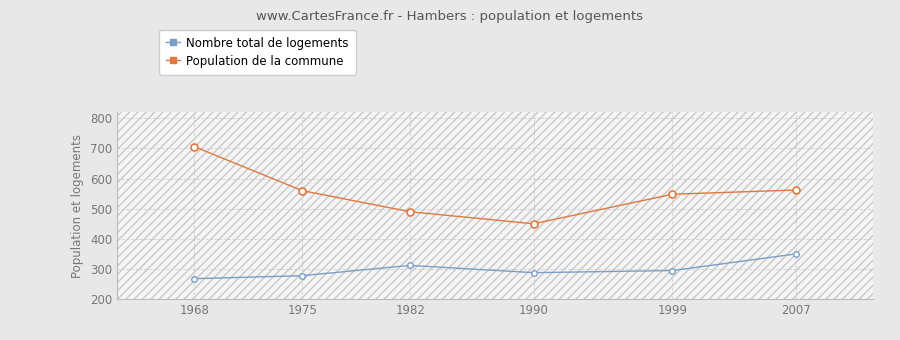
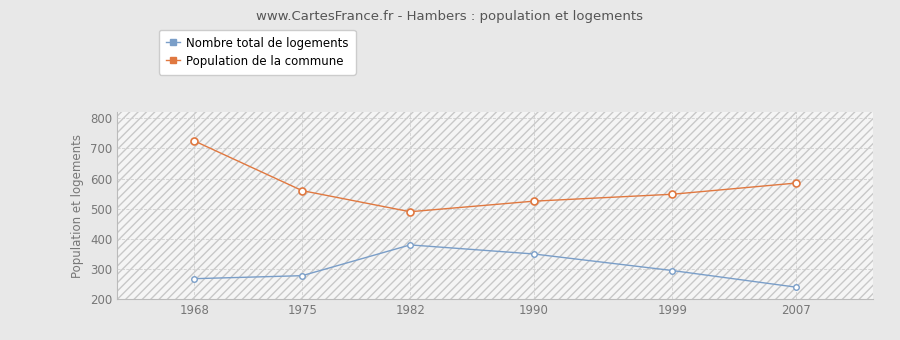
Population de la commune/1968: 706 -> 725
Nombre total de logements/1982: 312 -> 380
Nombre total de logements/1990: 288 -> 350
Population de la commune/1990: 450 -> 525
Nombre total de logements/2007: 350 -> 240
Population de la commune/2007: 562 -> 585
